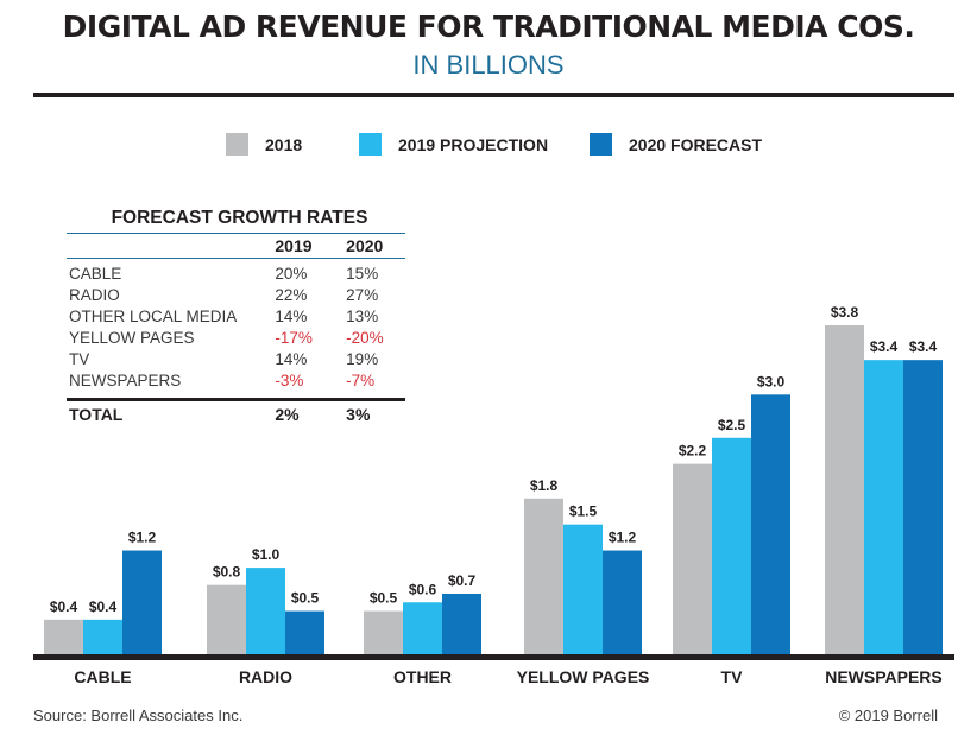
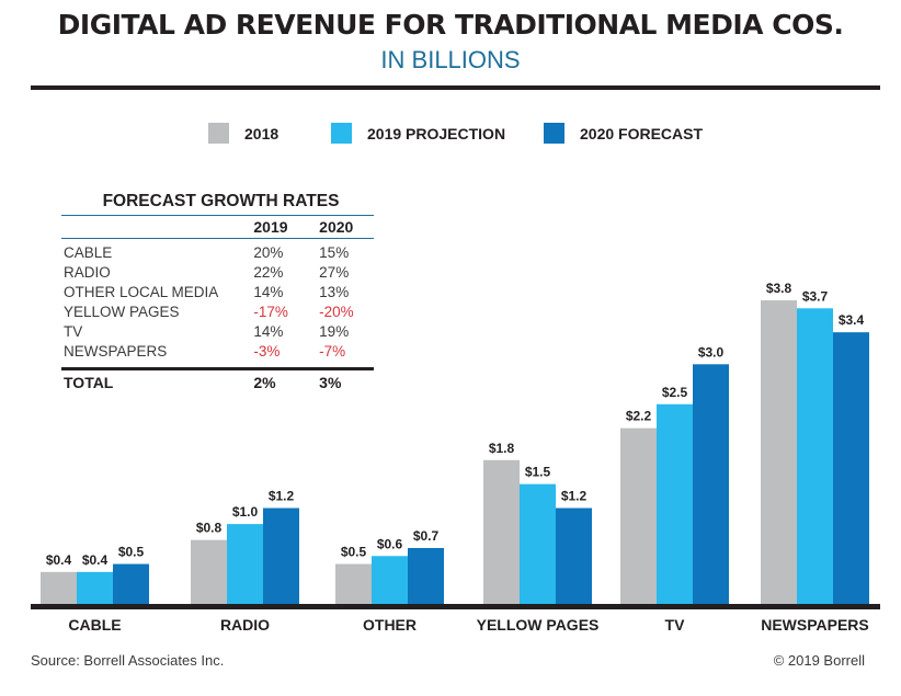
2020 FORECAST/CABLE: $1.2 -> $0.5
2020 FORECAST/RADIO: $0.5 -> $1.2
2019 PROJECTION/NEWSPAPERS: $3.4 -> $3.7
